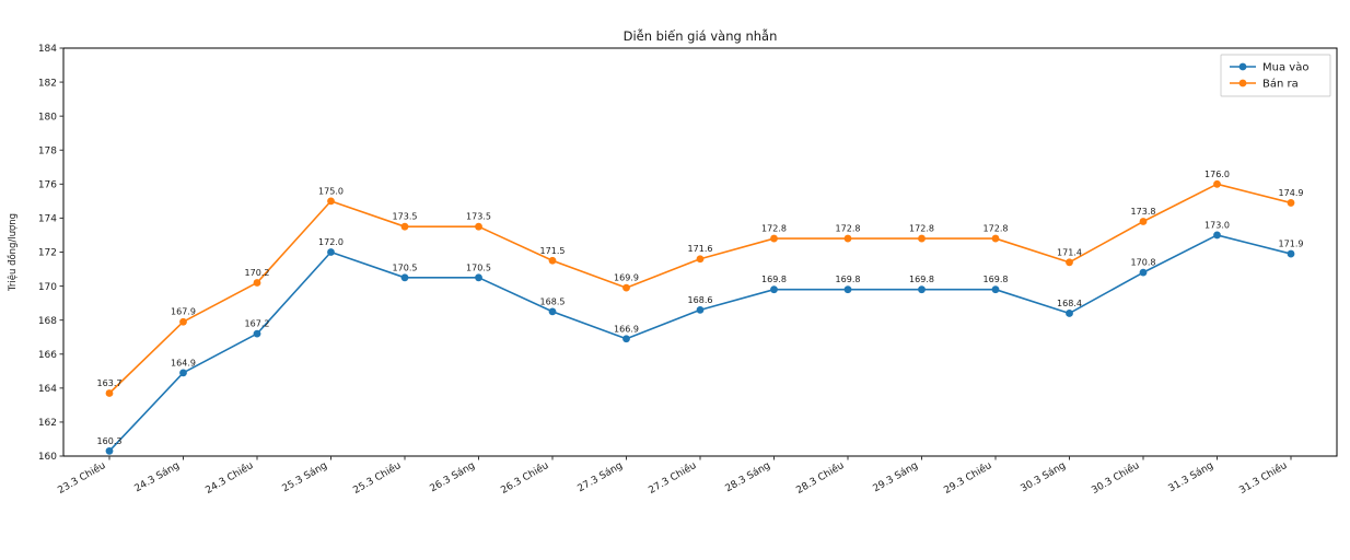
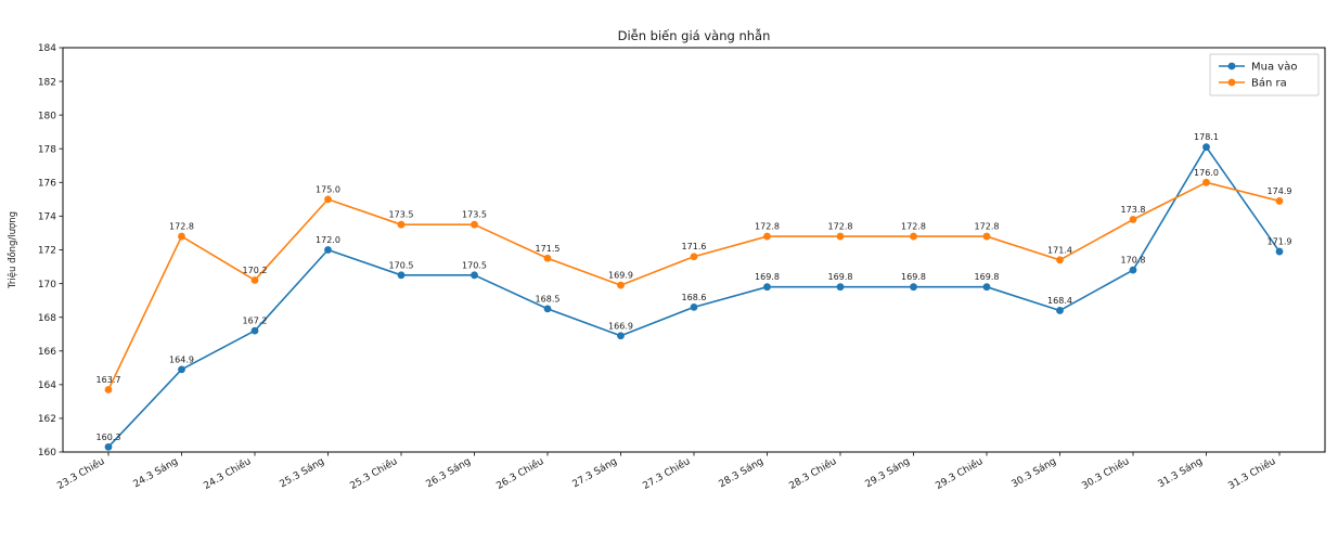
Bán ra/24.3 Sáng: 167.9 -> 172.8
Mua vào/31.3 Sáng: 173.0 -> 178.1
